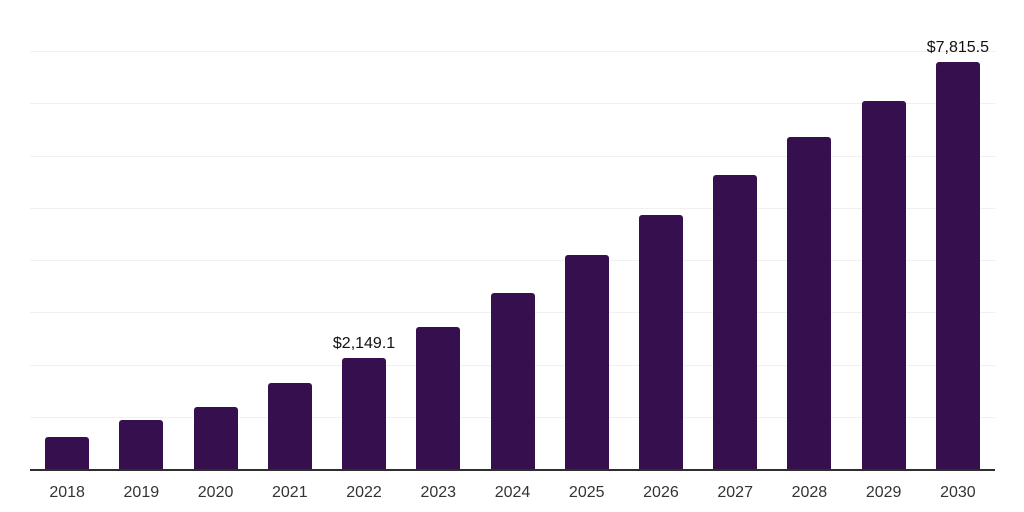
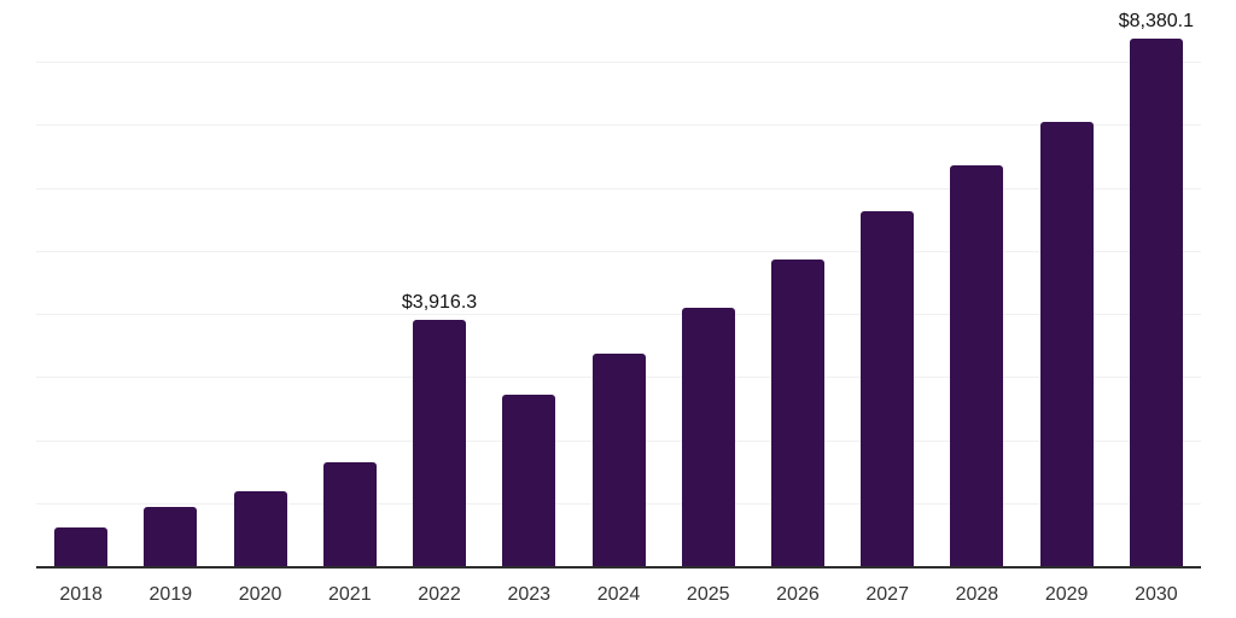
2022: $2,149.1 -> $3,916.3
2030: $7,815.5 -> $8,380.1
